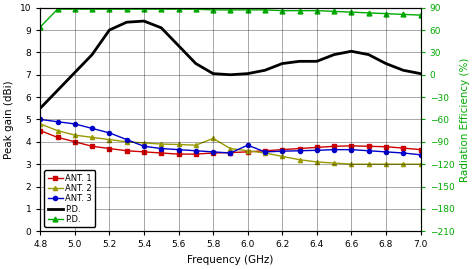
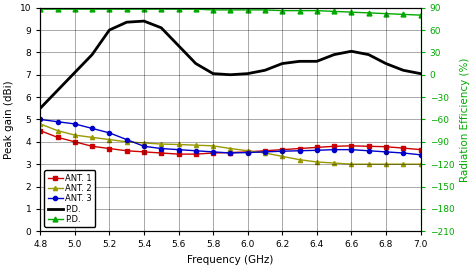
P.D./4.8: 64 -> 88
ANT. 2/5.8: 4.15 -> 3.82
ANT. 3/6.0: 3.85 -> 3.52
